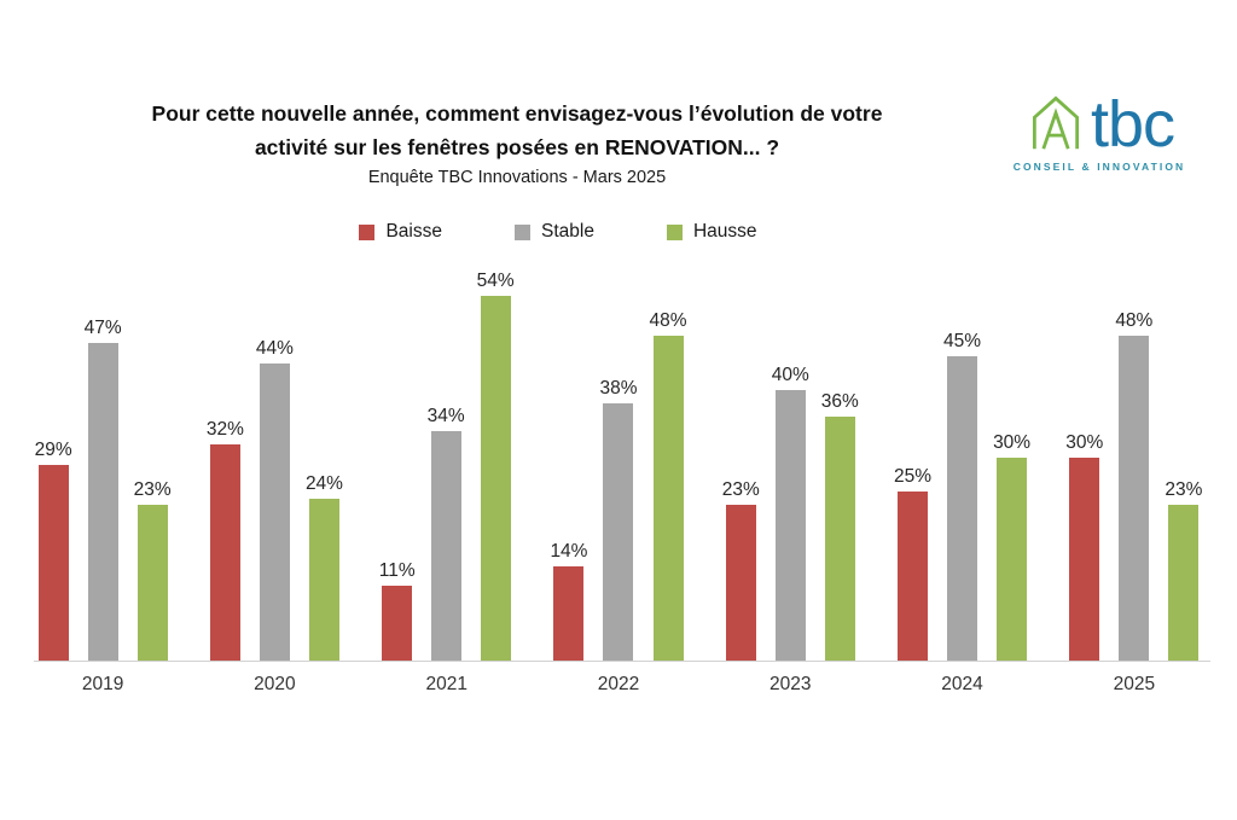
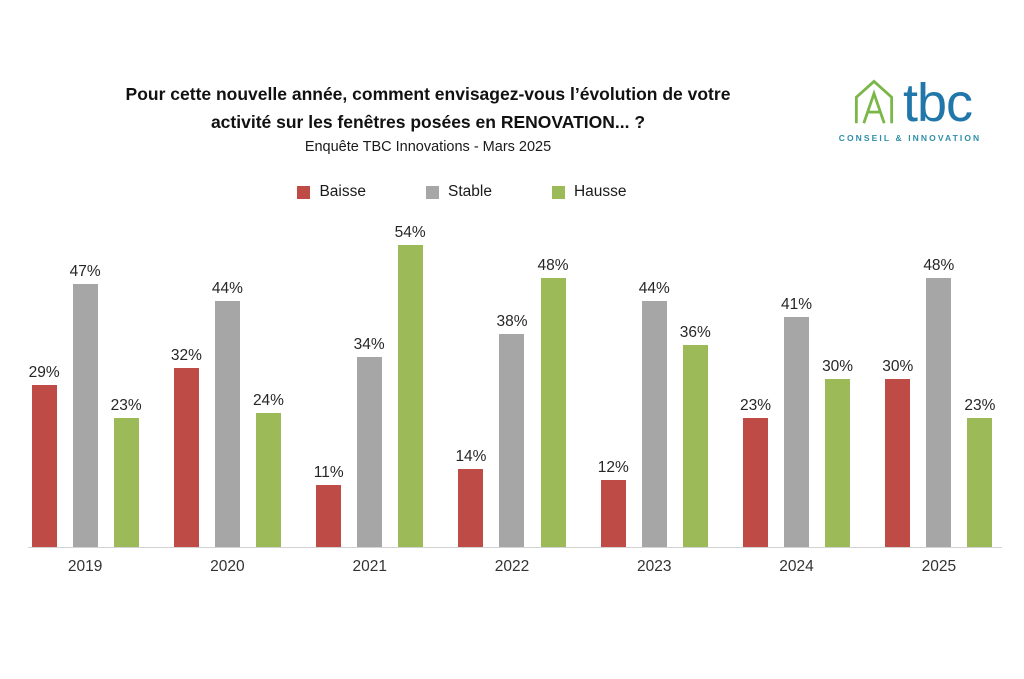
Baisse/2023: 23% -> 12%
Stable/2023: 40% -> 44%
Baisse/2024: 25% -> 23%
Stable/2024: 45% -> 41%
